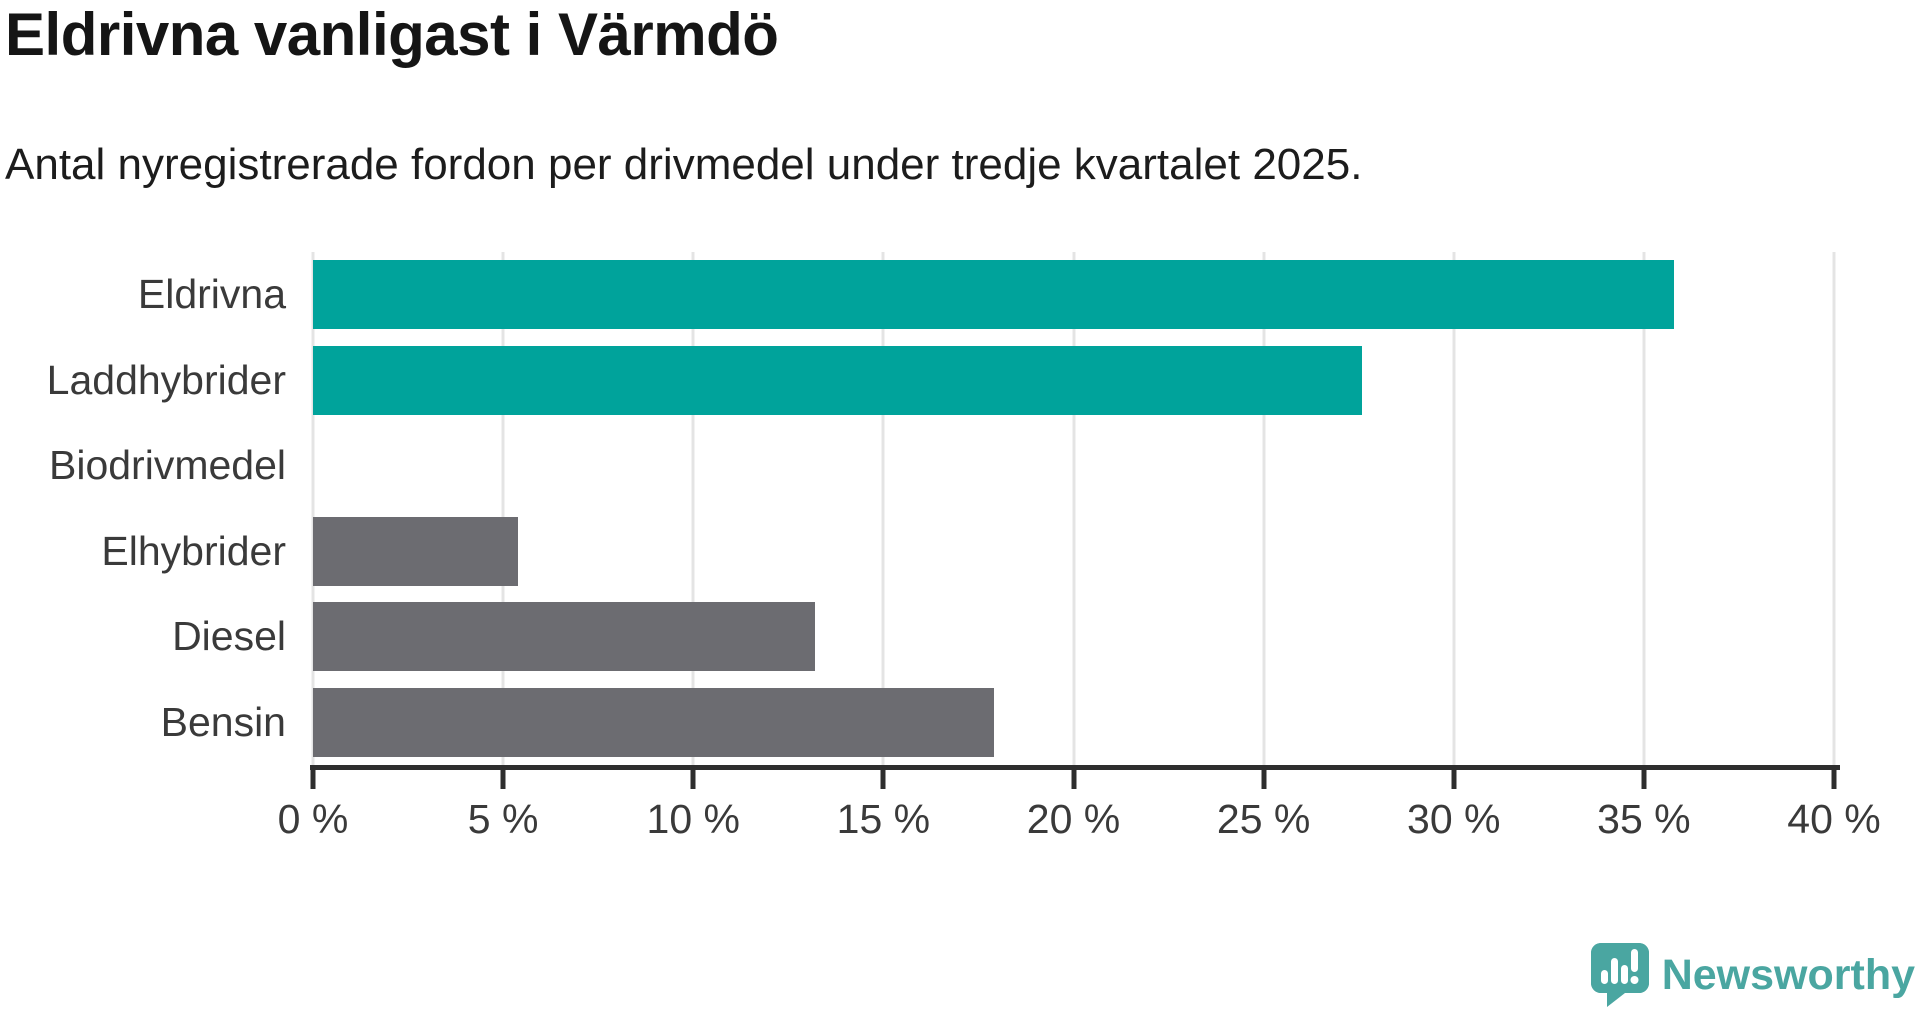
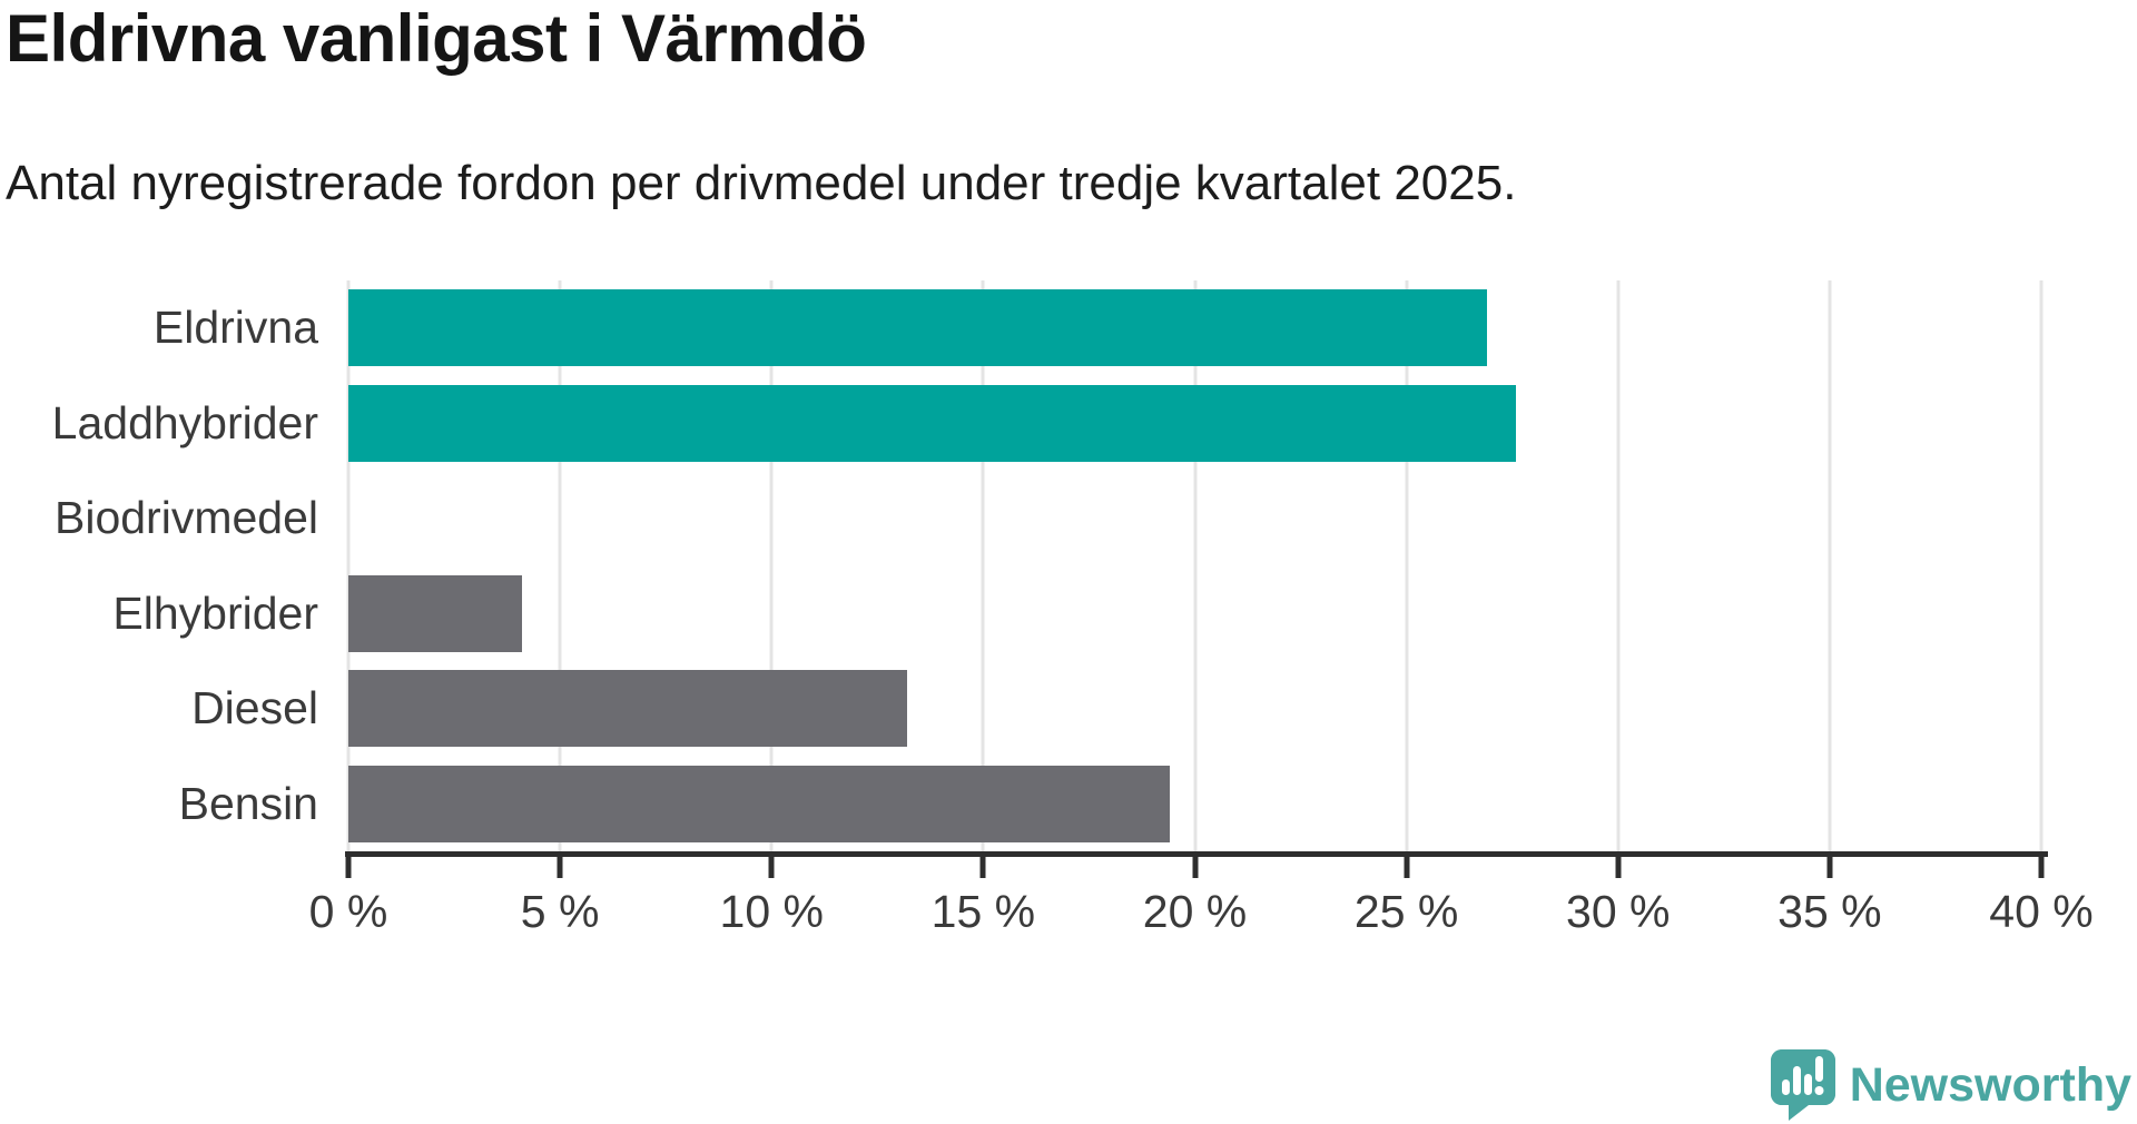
Eldrivna: 35.8% -> 26.9%
Elhybrider: 5.4% -> 4.1%
Bensin: 17.9% -> 19.4%
